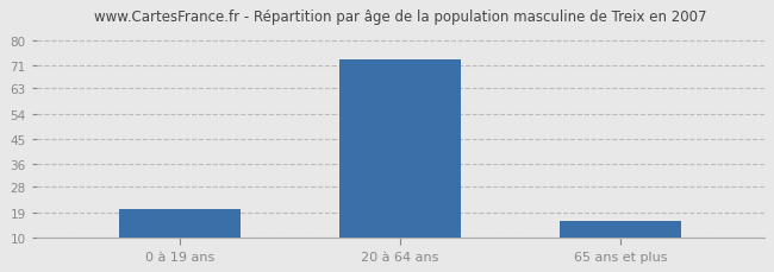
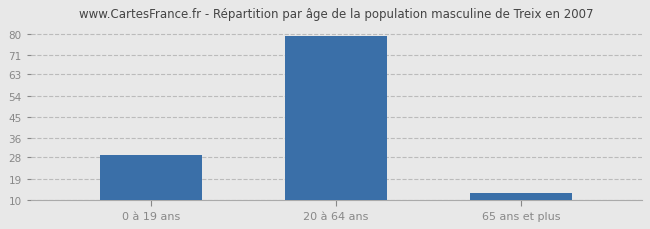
0 à 19 ans: 20 -> 29
20 à 64 ans: 73 -> 79
65 ans et plus: 16 -> 13
